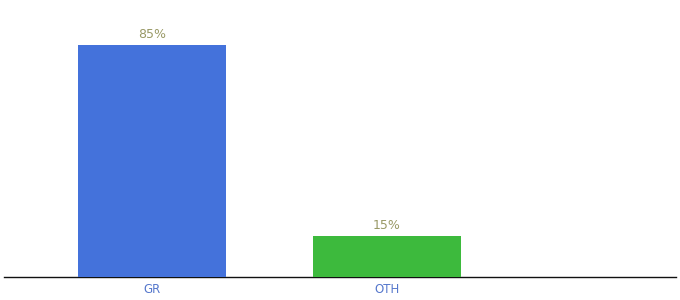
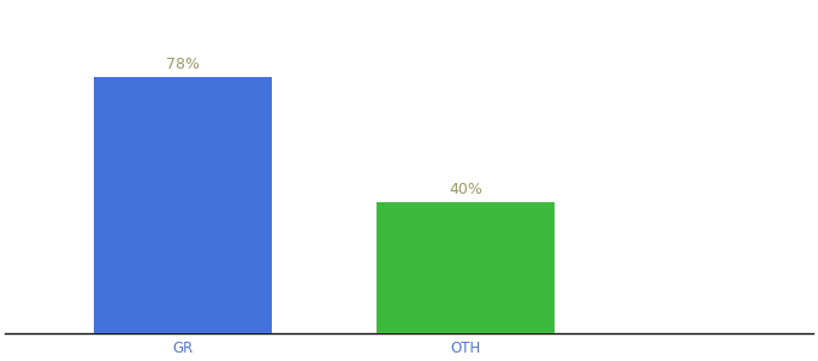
GR: 85% -> 78%
OTH: 15% -> 40%
